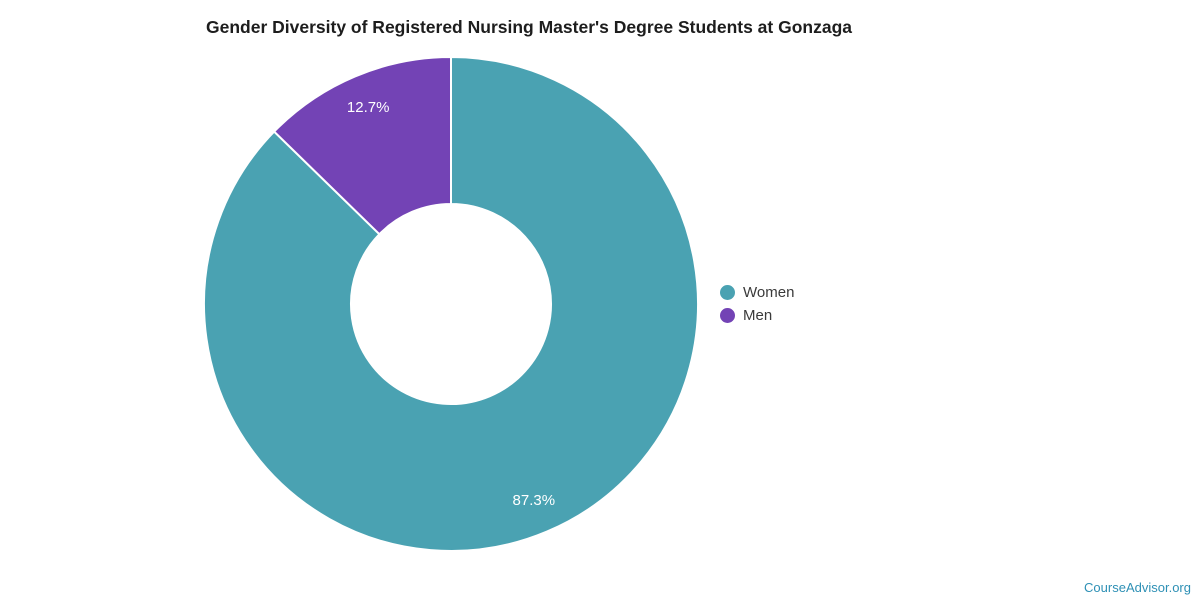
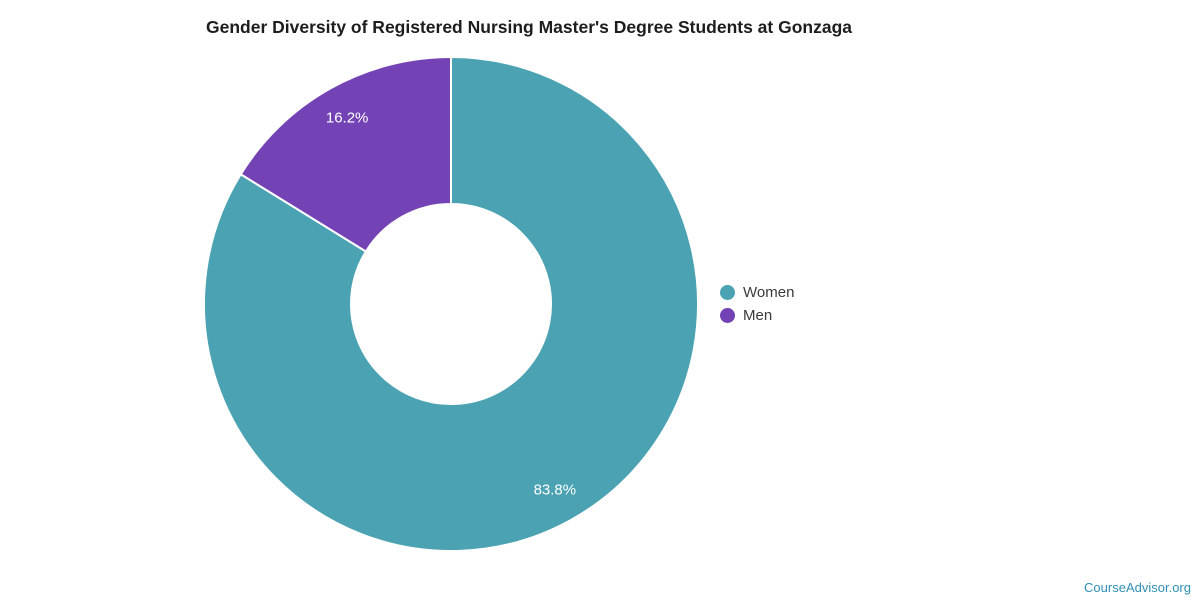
Women: 87.3% -> 83.8%
Men: 12.7% -> 16.2%
